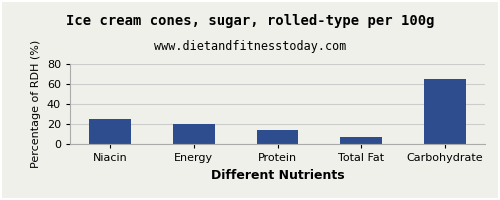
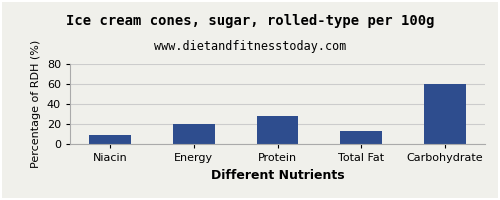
Niacin: 25 -> 9
Protein: 14 -> 28
Total Fat: 7 -> 13
Carbohydrate: 65 -> 60
